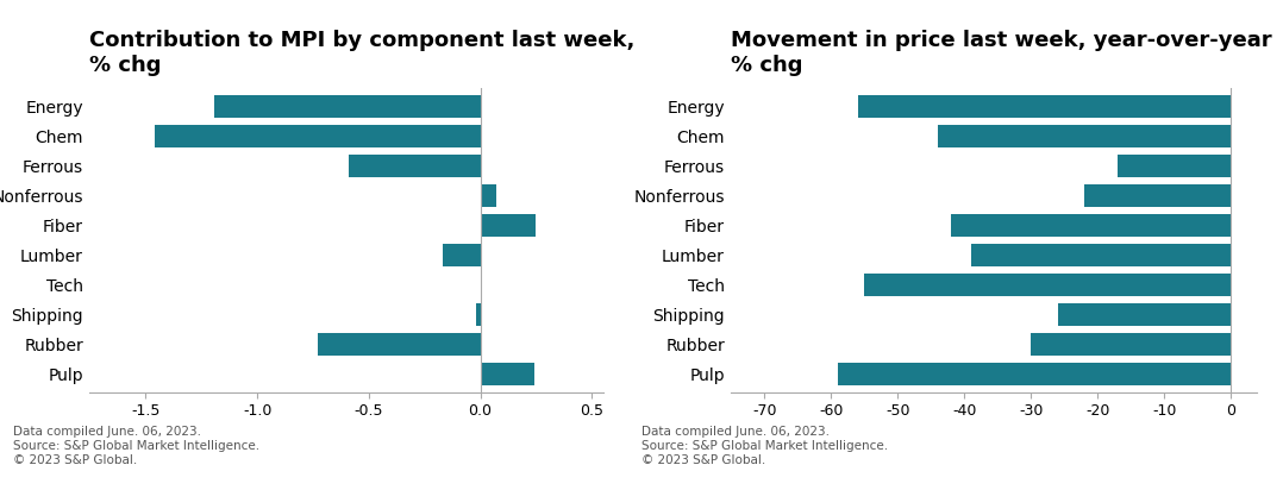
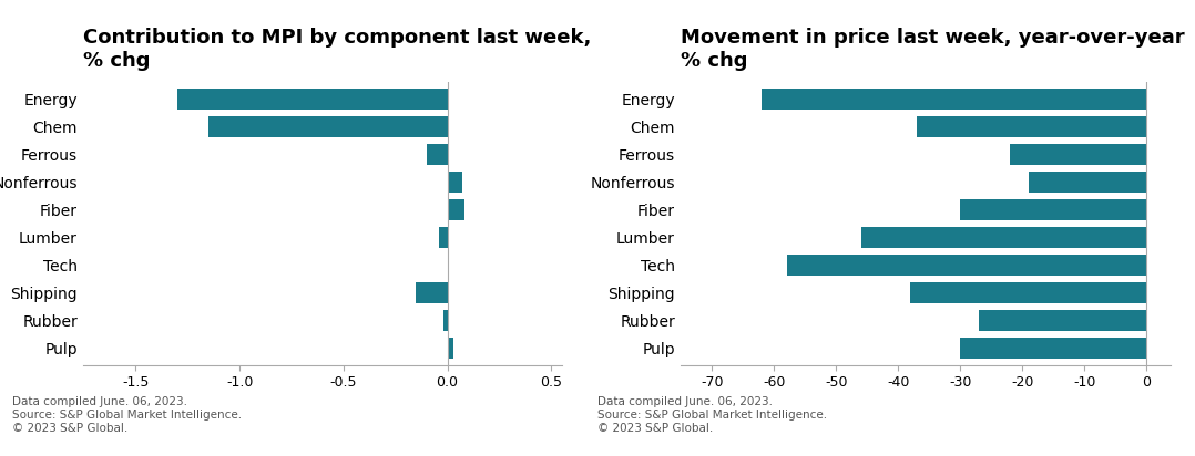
Contribution to MPI by component last week, % chg/Energy: -1.19 -> -1.30
Contribution to MPI by component last week, % chg/Chem: -1.46 -> -1.15
Contribution to MPI by component last week, % chg/Ferrous: -0.59 -> -0.10
Contribution to MPI by component last week, % chg/Fiber: 0.25 -> 0.08
Contribution to MPI by component last week, % chg/Lumber: -0.17 -> -0.04
Contribution to MPI by component last week, % chg/Shipping: -0.02 -> -0.15
Contribution to MPI by component last week, % chg/Rubber: -0.73 -> -0.02
Contribution to MPI by component last week, % chg/Pulp: 0.24 -> 0.03
Movement in price last week, year-over-year % chg/Energy: -56 -> -62
Movement in price last week, year-over-year % chg/Chem: -44 -> -37
Movement in price last week, year-over-year % chg/Ferrous: -17 -> -22
Movement in price last week, year-over-year % chg/Nonferrous: -22 -> -19
Movement in price last week, year-over-year % chg/Fiber: -42 -> -30
Movement in price last week, year-over-year % chg/Lumber: -39 -> -46
Movement in price last week, year-over-year % chg/Tech: -55 -> -58
Movement in price last week, year-over-year % chg/Shipping: -26 -> -38
Movement in price last week, year-over-year % chg/Rubber: -30 -> -27
Movement in price last week, year-over-year % chg/Pulp: -59 -> -30
